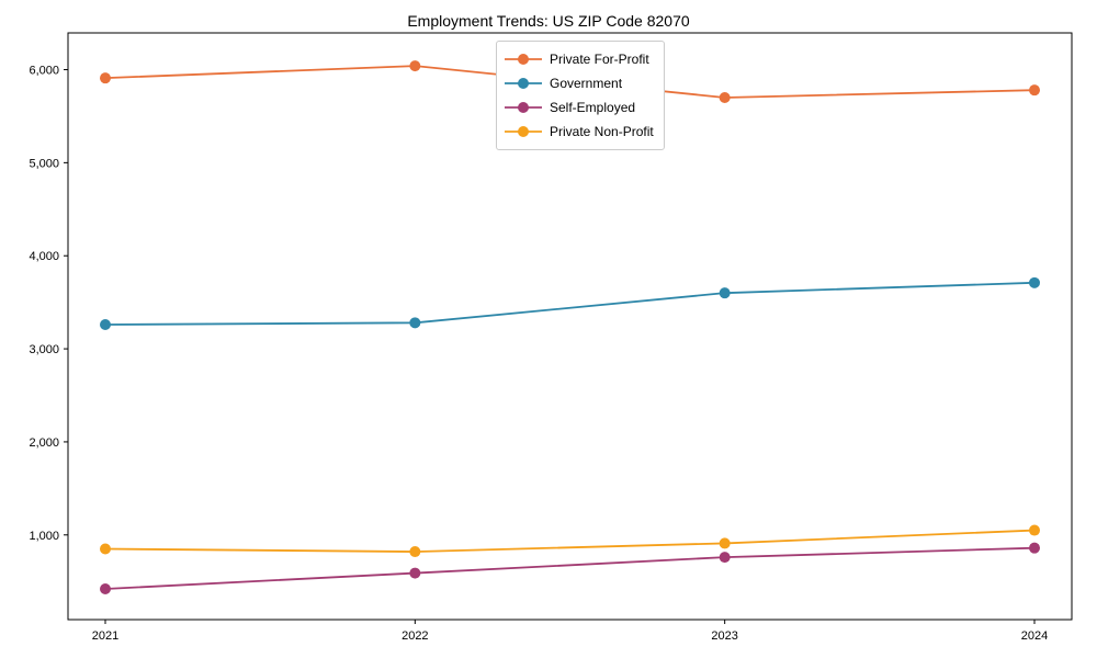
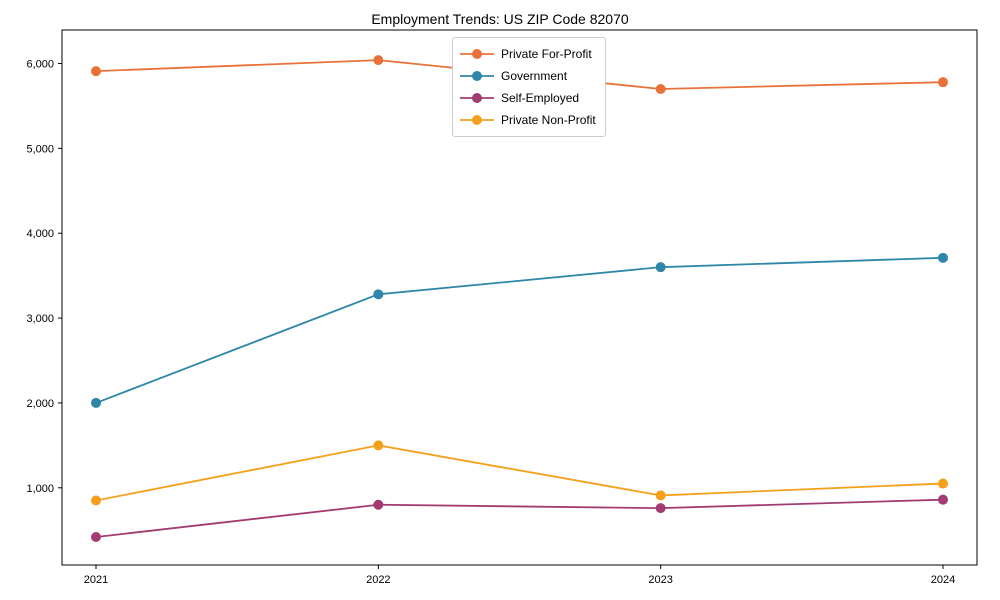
Government/2021: 3300 -> 2000
Self-Employed/2022: 600 -> 800
Private Non-Profit/2022: 800 -> 1500
